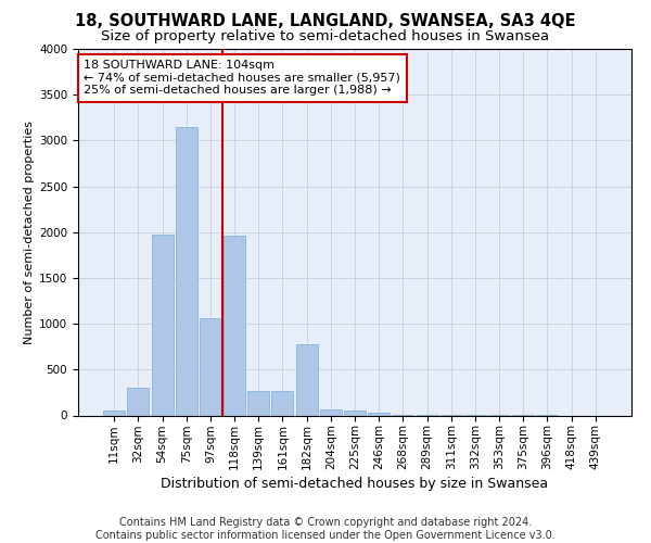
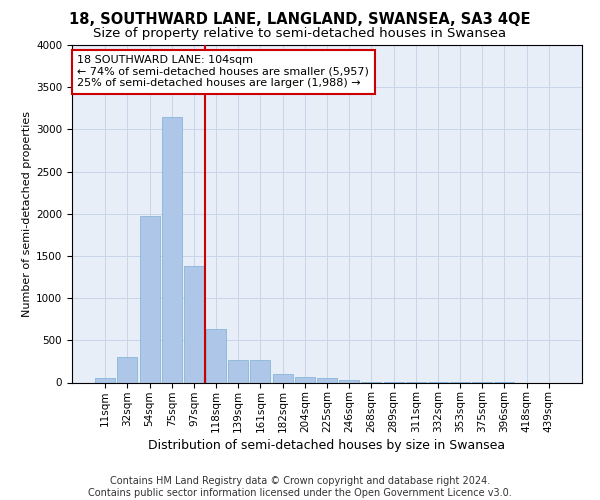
97sqm: 1060 -> 1380
118sqm: 1960 -> 630
182sqm: 780 -> 100
